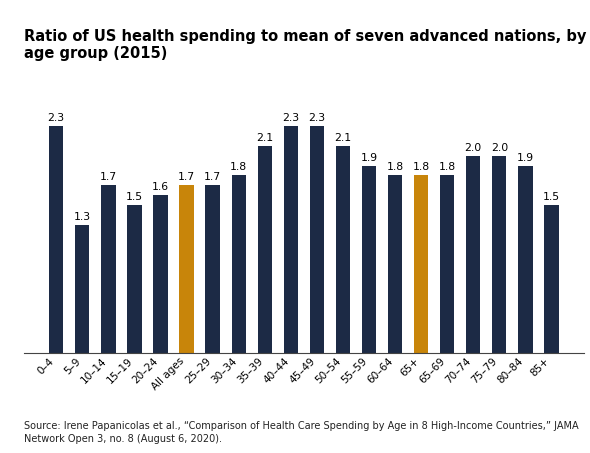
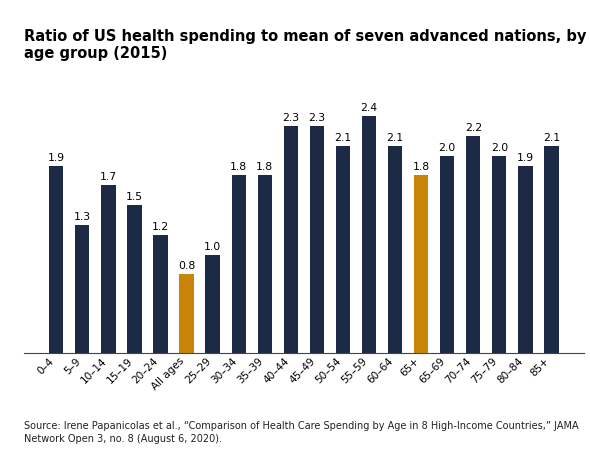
0–4: 2.3 -> 1.9
20–24: 1.6 -> 1.2
All ages: 1.7 -> 0.8
25–29: 1.7 -> 1.0
35–39: 2.1 -> 1.8
55–59: 1.9 -> 2.4
60–64: 1.8 -> 2.1
65–69: 1.8 -> 2.0
70–74: 2.0 -> 2.2
85+: 1.5 -> 2.1
